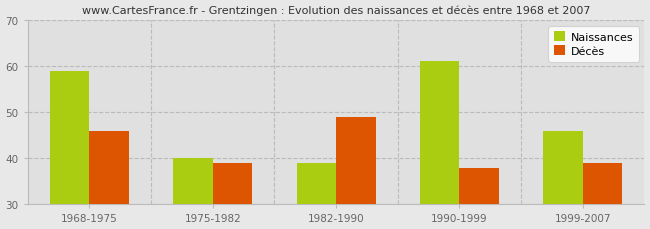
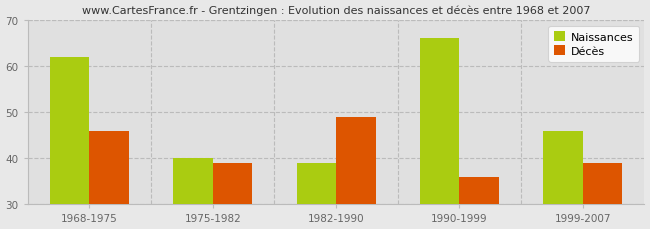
Naissances/1968-1975: 59 -> 62
Naissances/1990-1999: 61 -> 66
Décès/1990-1999: 38 -> 36
